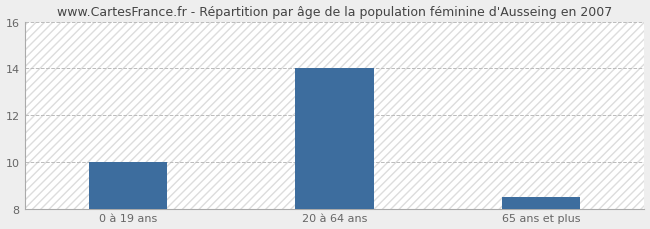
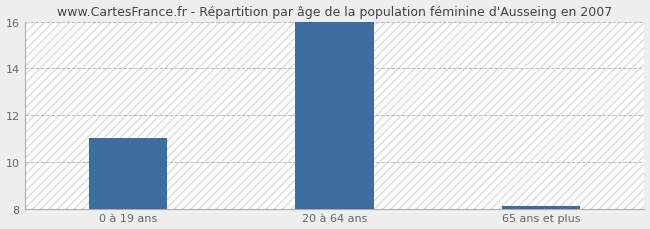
0 à 19 ans: 10.0 -> 11.0
20 à 64 ans: 14.0 -> 16.0
65 ans et plus: 8.5 -> 8.1
